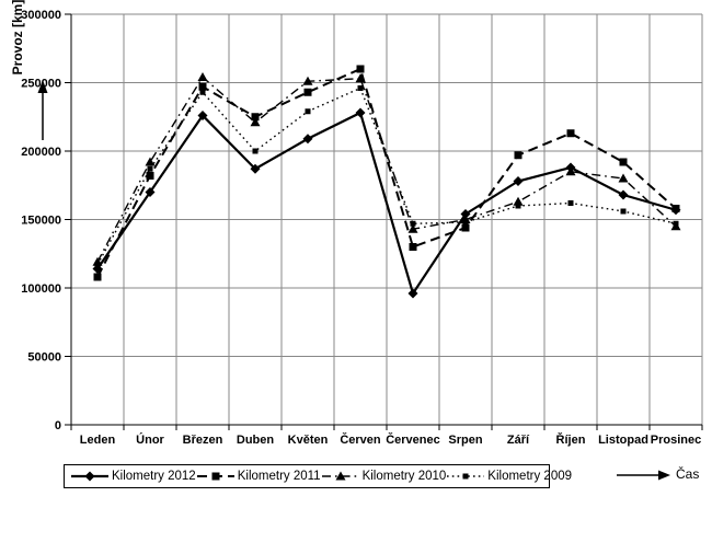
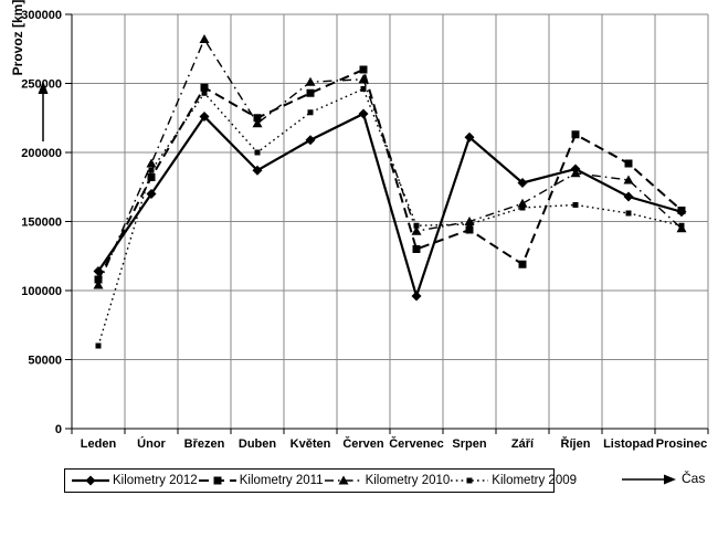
Kilometry 2010/Leden: 119000 -> 104000
Kilometry 2009/Leden: 117000 -> 60000
Kilometry 2010/Březen: 254000 -> 282000
Kilometry 2012/Srpen: 154000 -> 211000
Kilometry 2011/Září: 197000 -> 119000
